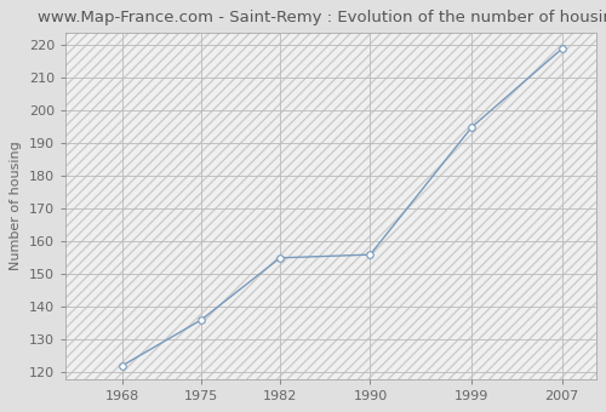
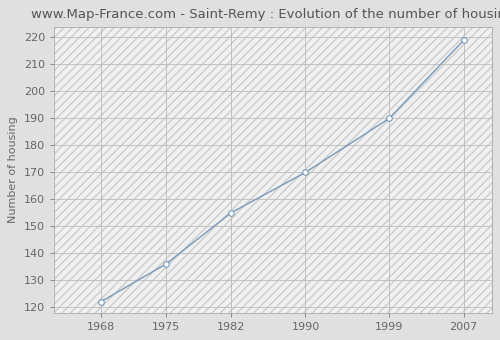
1990: 156 -> 170
1999: 195 -> 190
